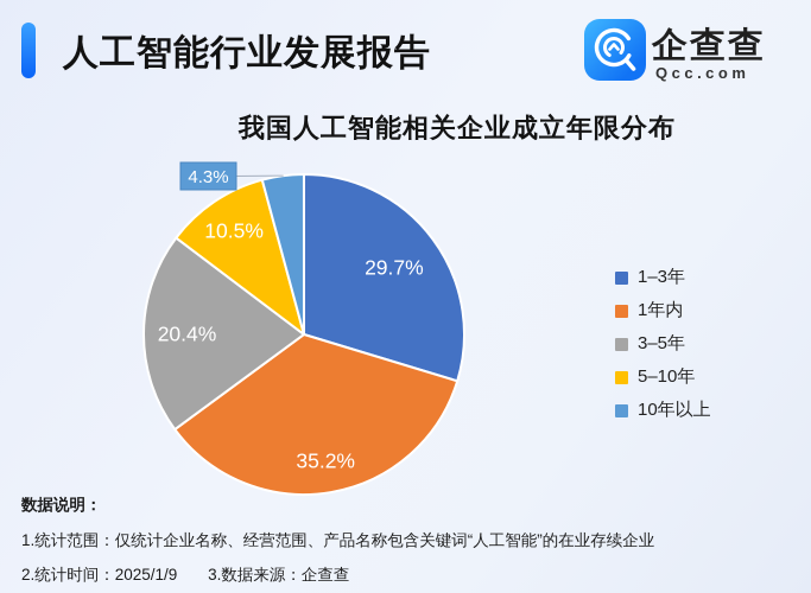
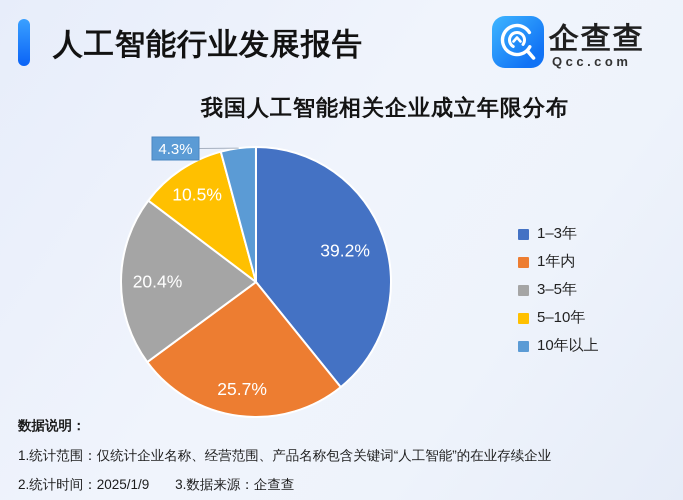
1–3年: 29.7% -> 39.2%
1年内: 35.2% -> 25.7%
